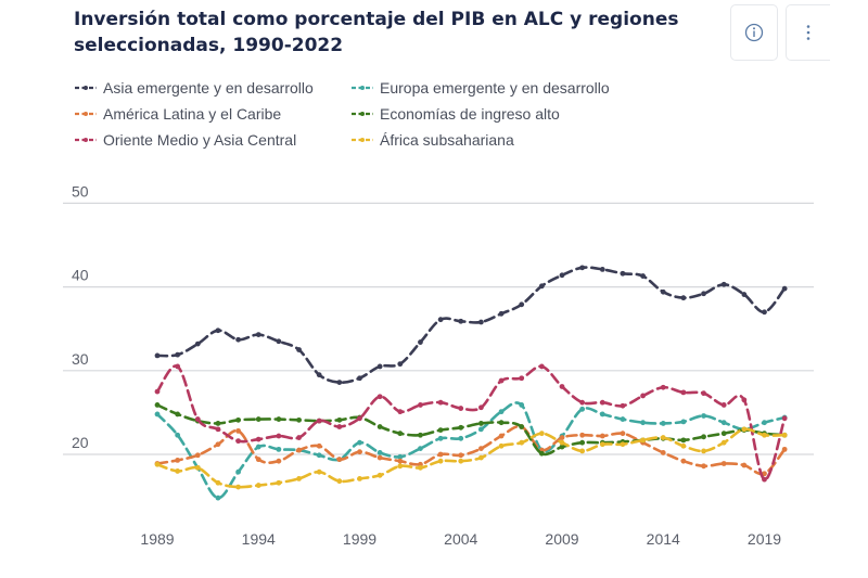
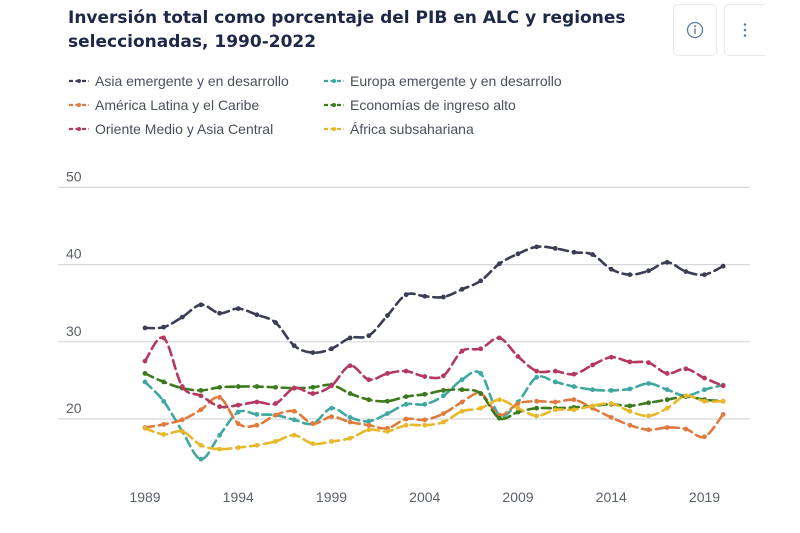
Asia emergente y en desarrollo/2019: 37 -> 39
Oriente Medio y Asia Central/2019: 17 -> 25
